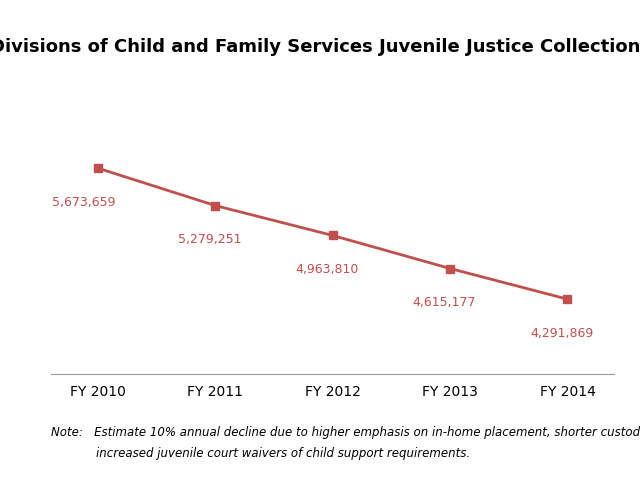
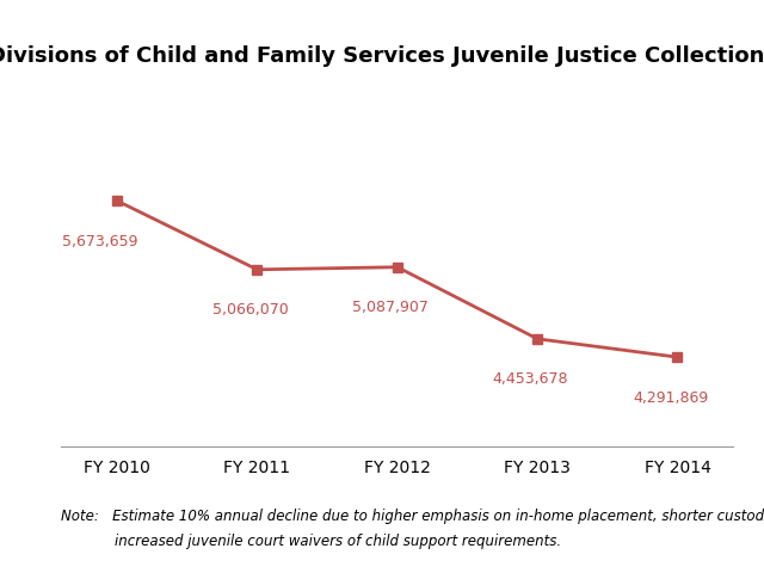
FY 2011: 5,279,251 -> 5,066,070
FY 2012: 4,963,810 -> 5,087,907
FY 2013: 4,615,177 -> 4,453,678
